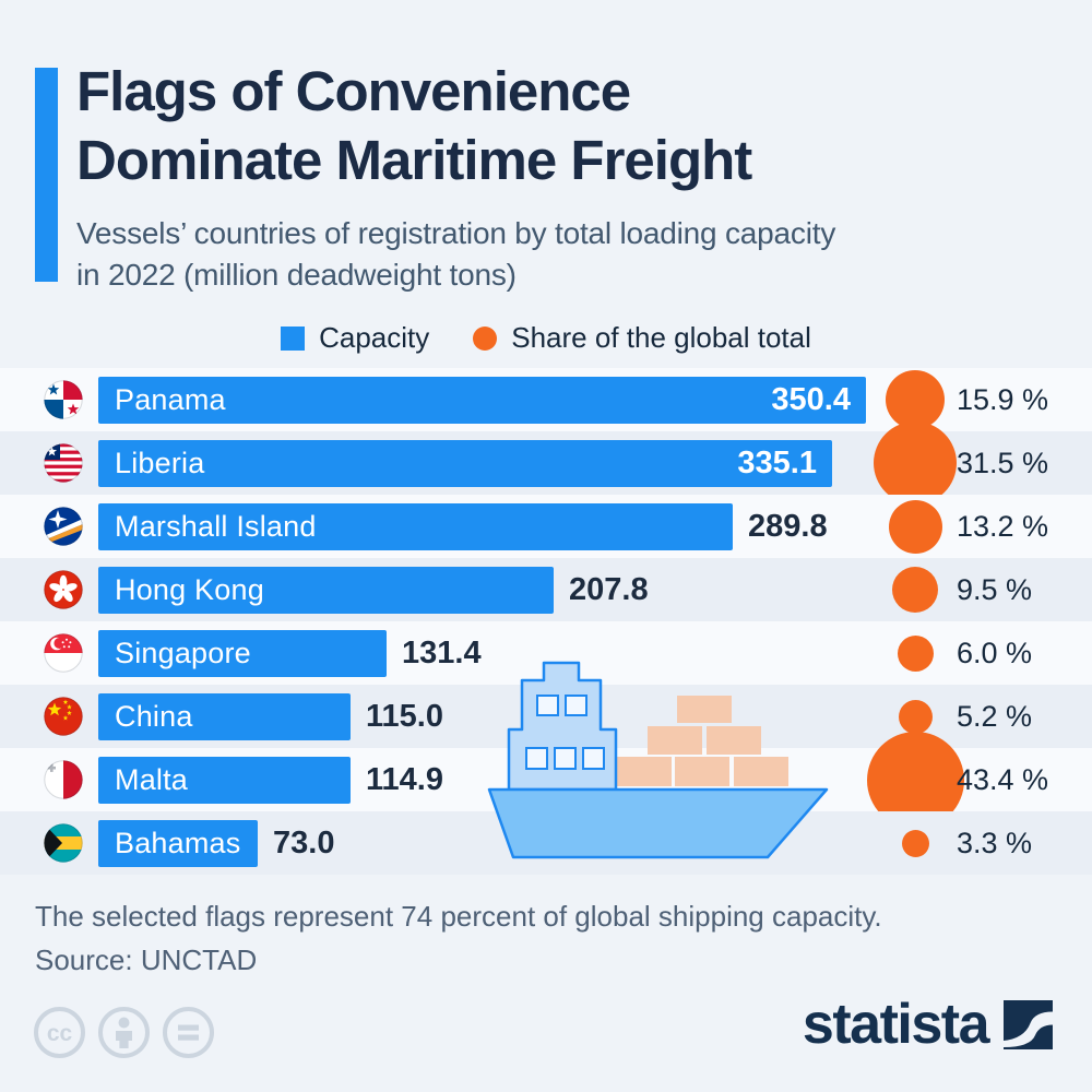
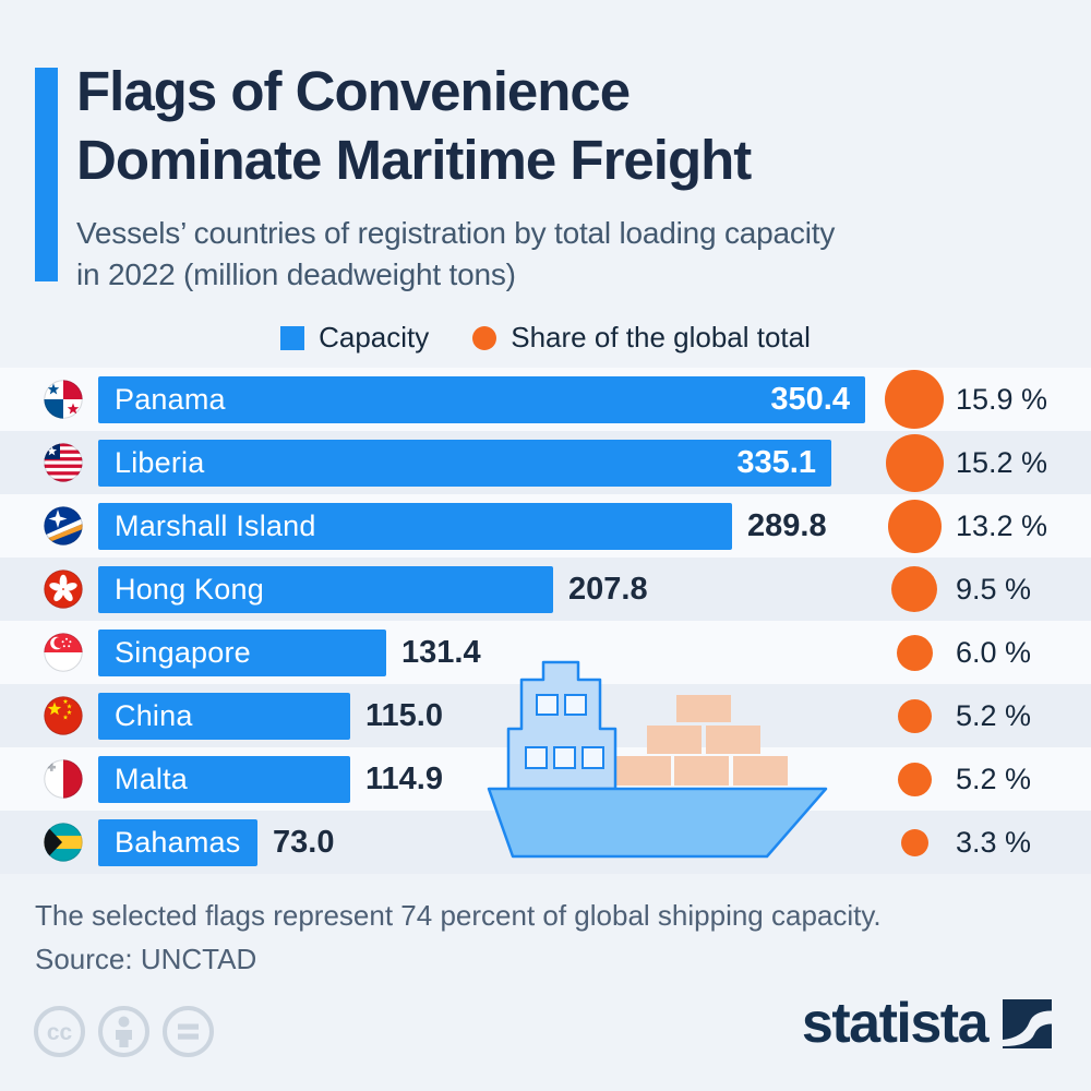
Share of the global total/Liberia: 31.5 -> 15.2
Share of the global total/Malta: 43.4 -> 5.2
